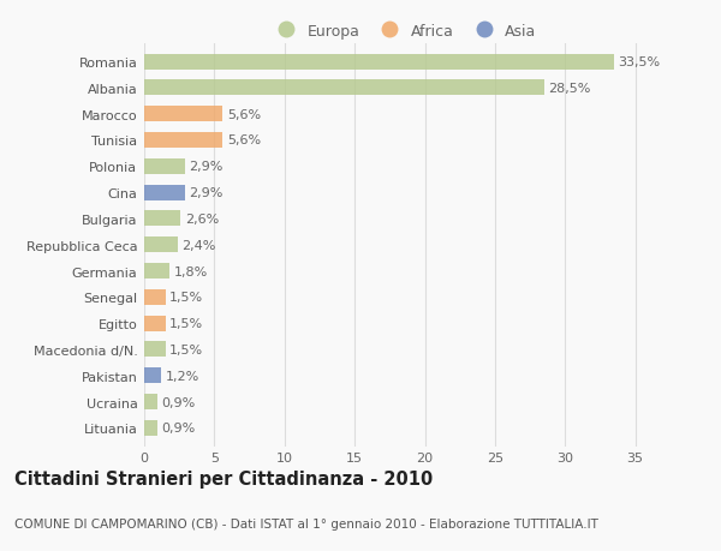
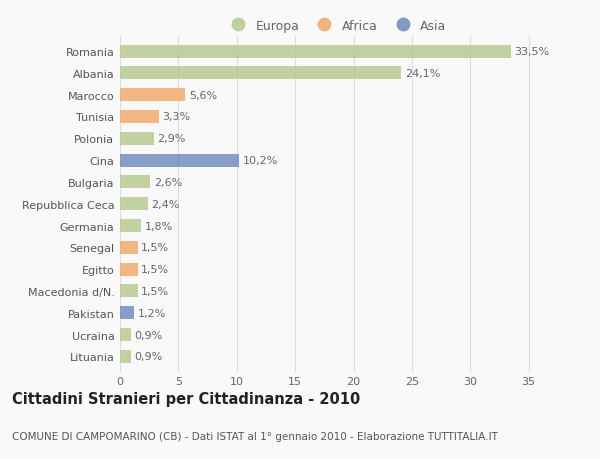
Albania: 28,5% -> 24,1%
Tunisia: 5,6% -> 3,3%
Cina: 2,9% -> 10,2%
